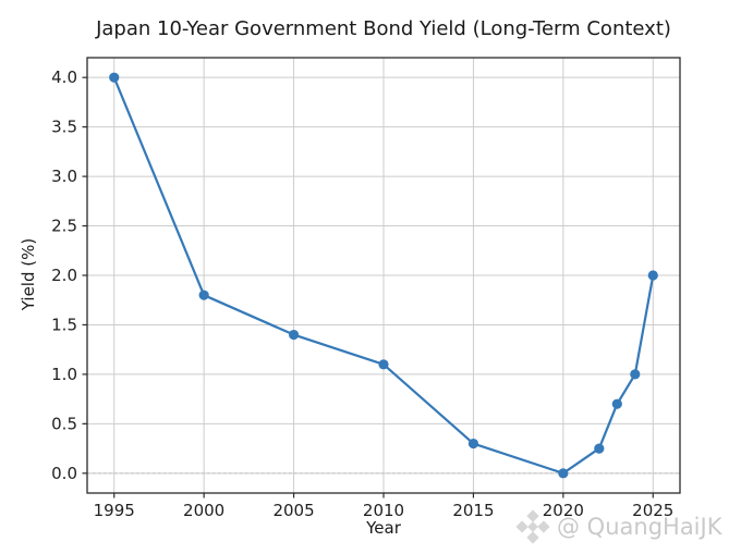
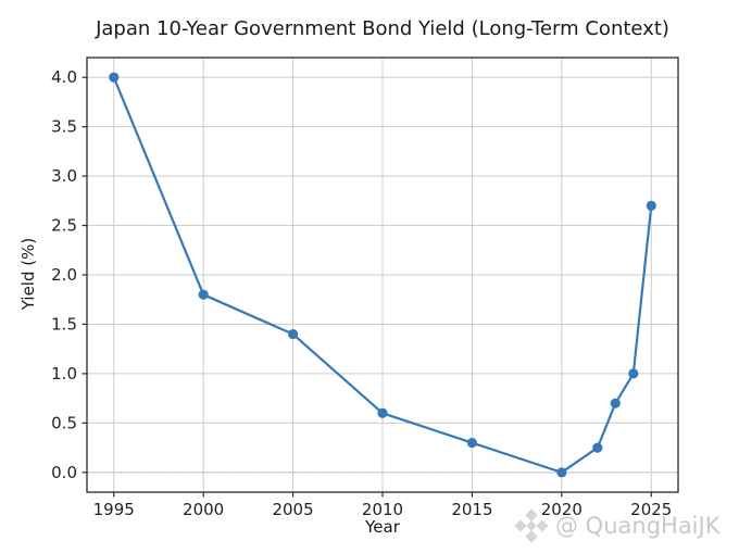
2010: 1.1 -> 0.6
2025: 2.0 -> 2.7
